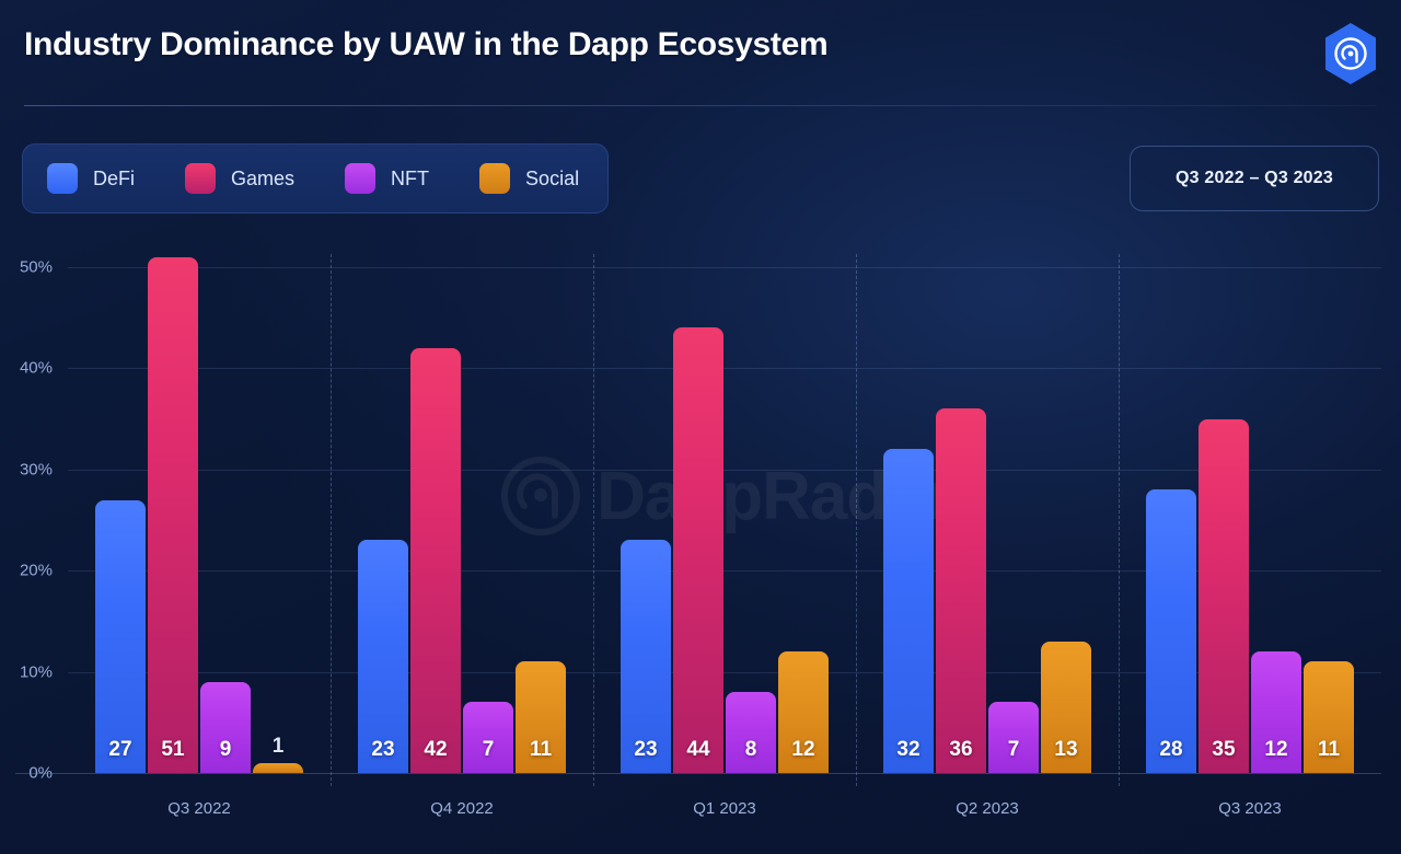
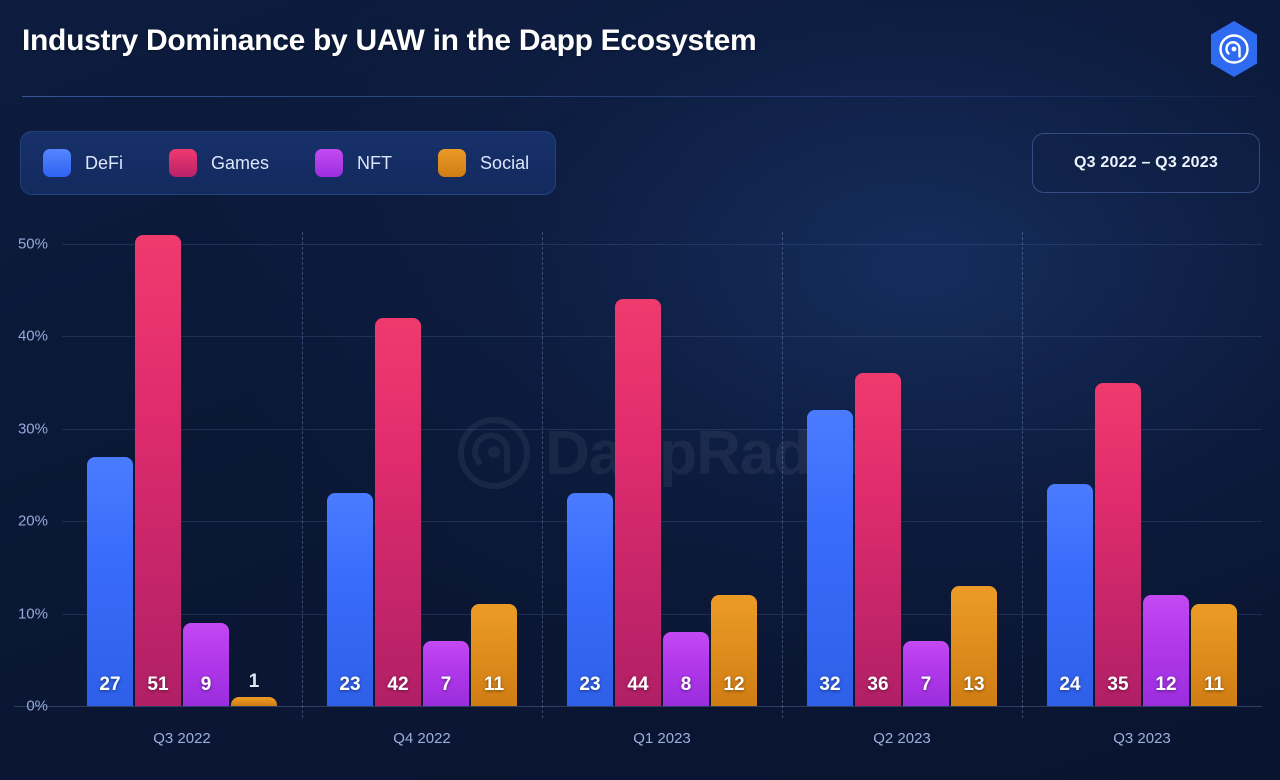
DeFi/Q3 2023: 28 -> 24
